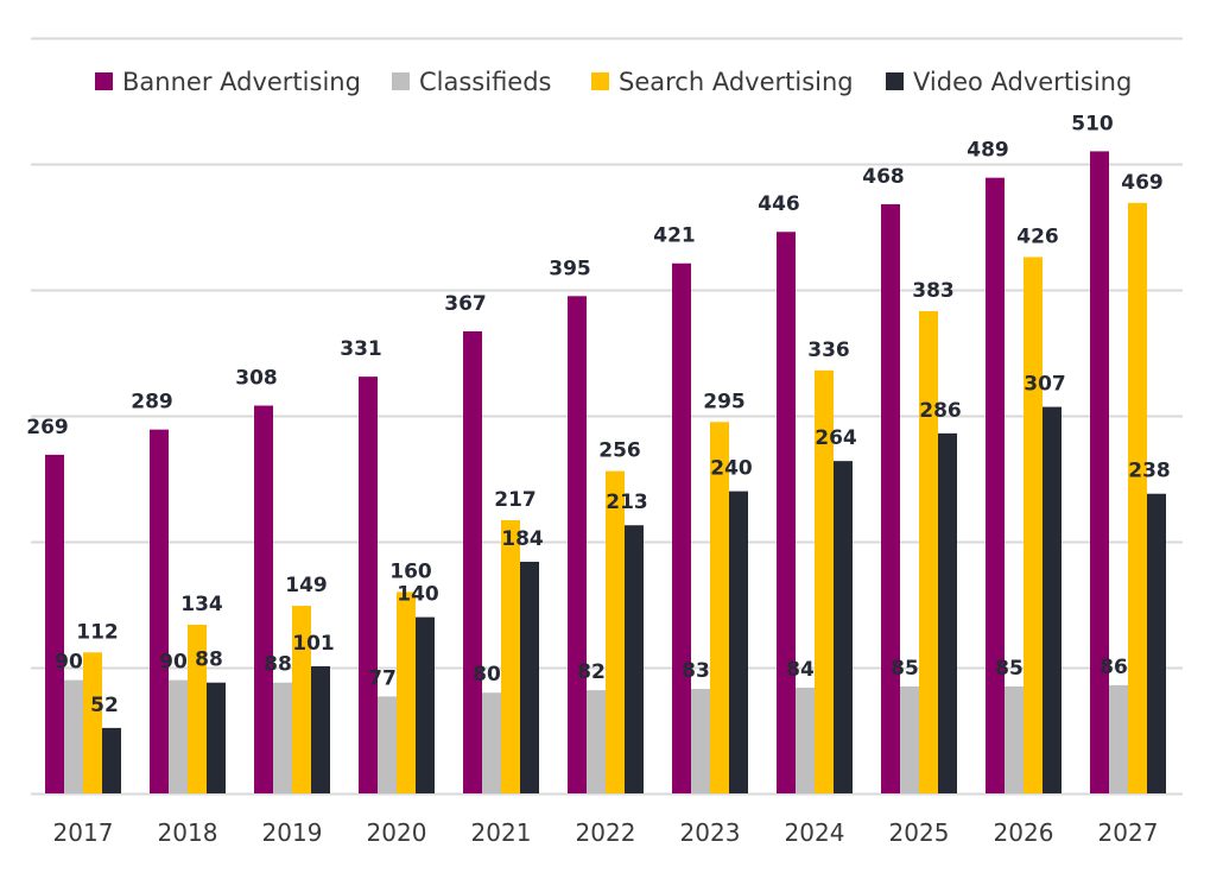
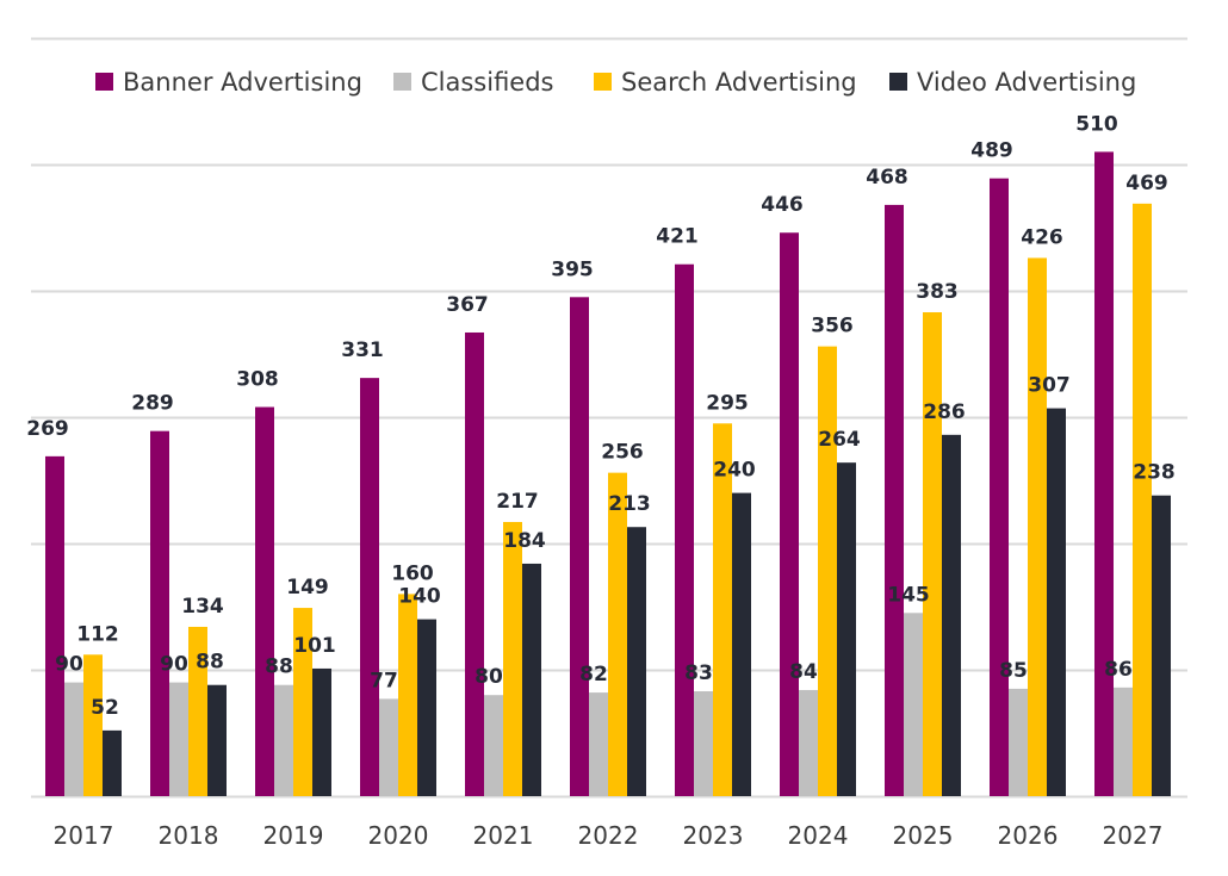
Search Advertising/2024: 336 -> 356
Classifieds/2025: 85 -> 145
